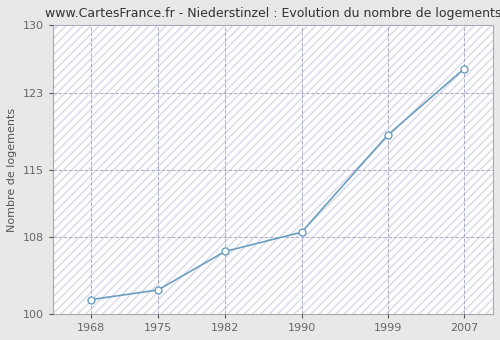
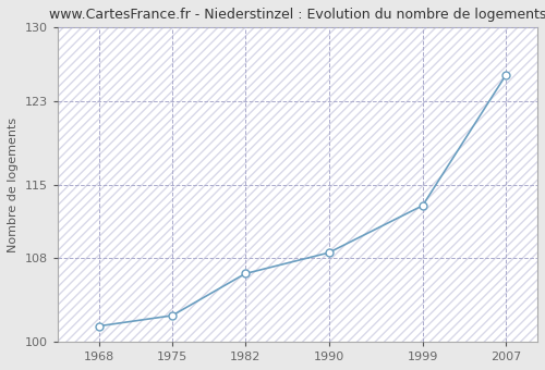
1999: 118.6 -> 113.0
